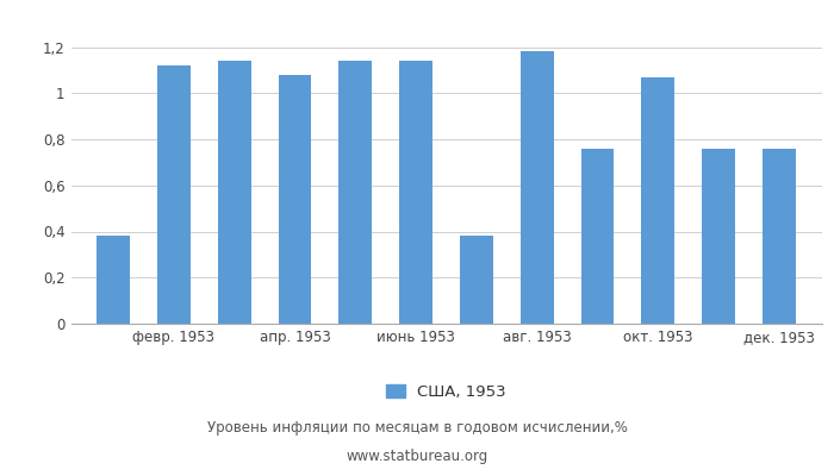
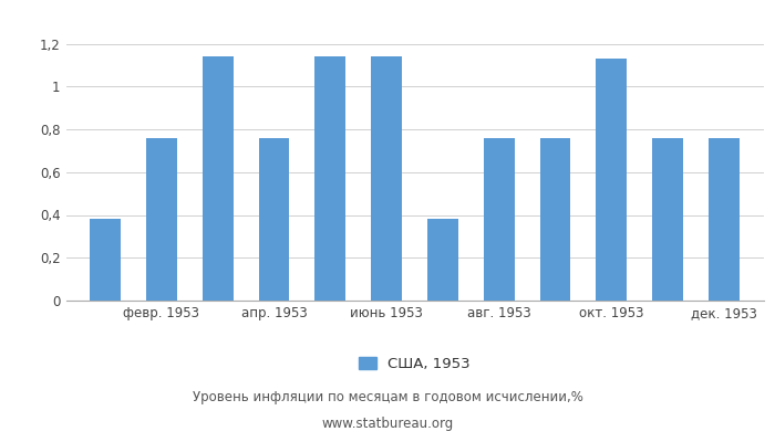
февр. 1953: 1,12 -> 0,76
апр. 1953: 1,08 -> 0,76
авг. 1953: 1,18 -> 0,76
окт. 1953: 1,07 -> 1,13
